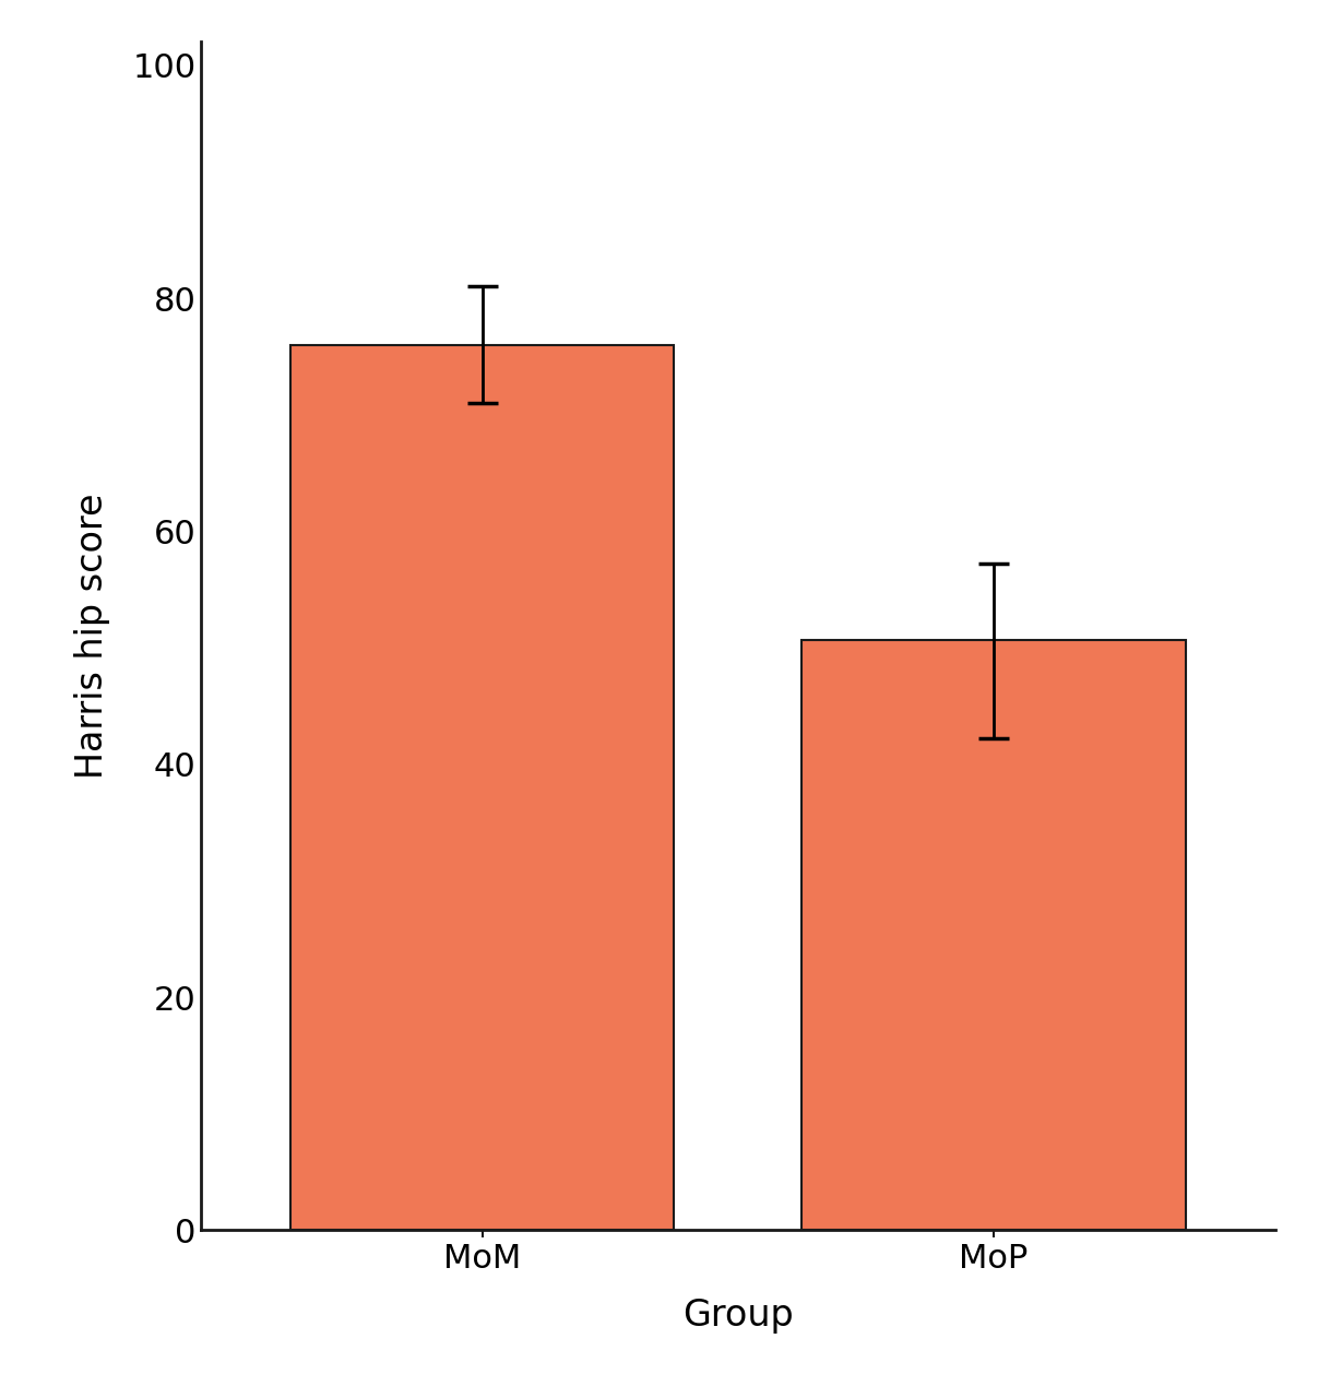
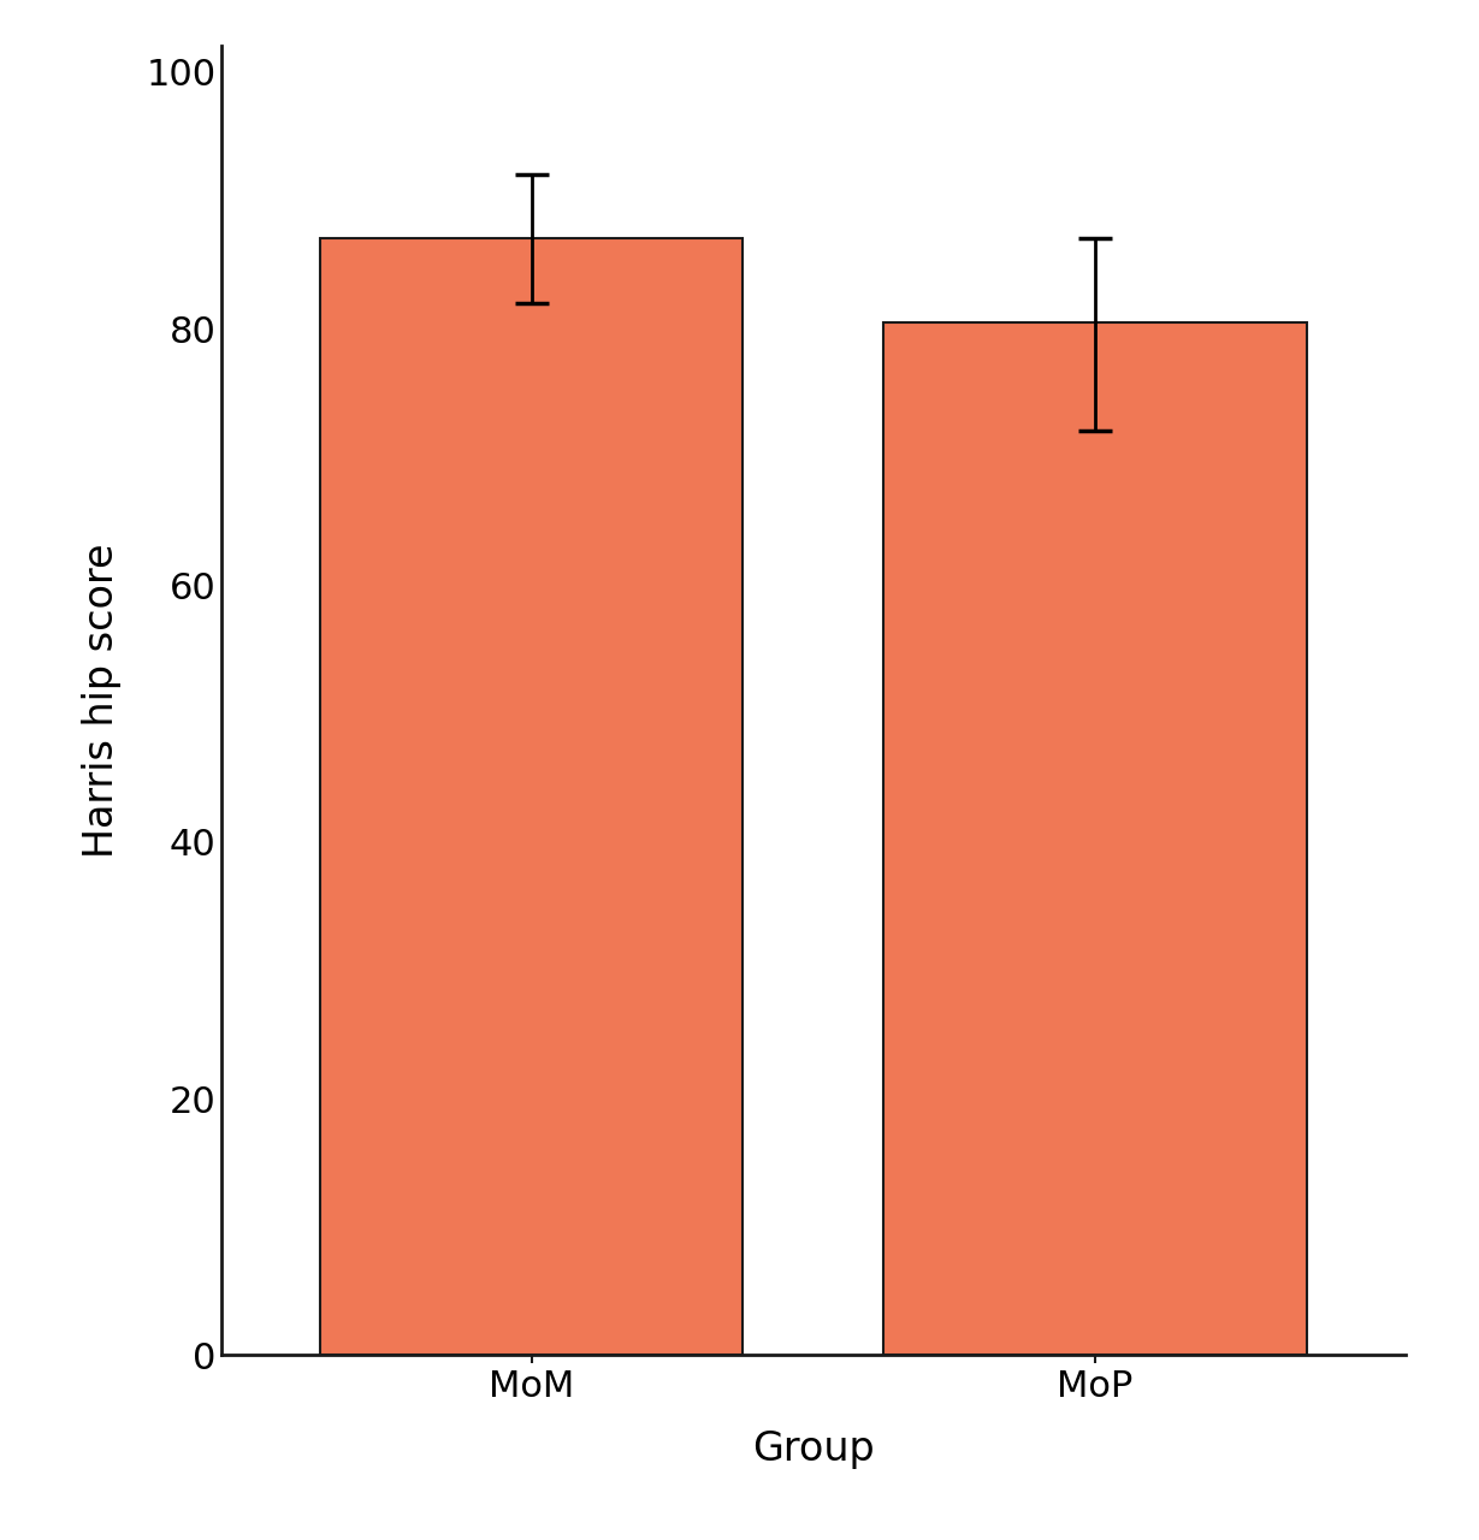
MoM: 76.0 -> 87.0
MoP: 50.7 -> 80.5
